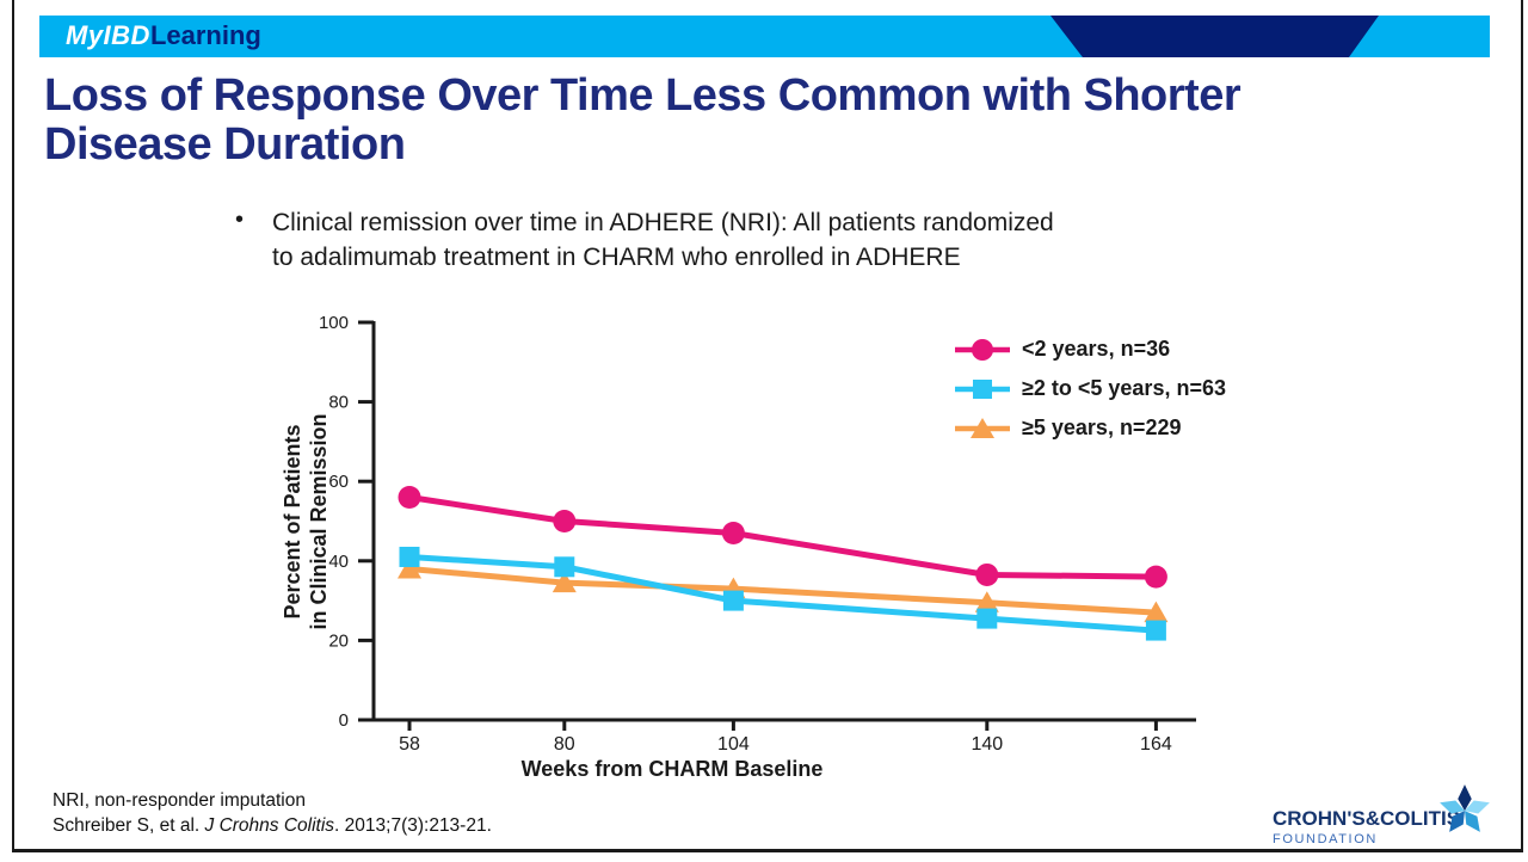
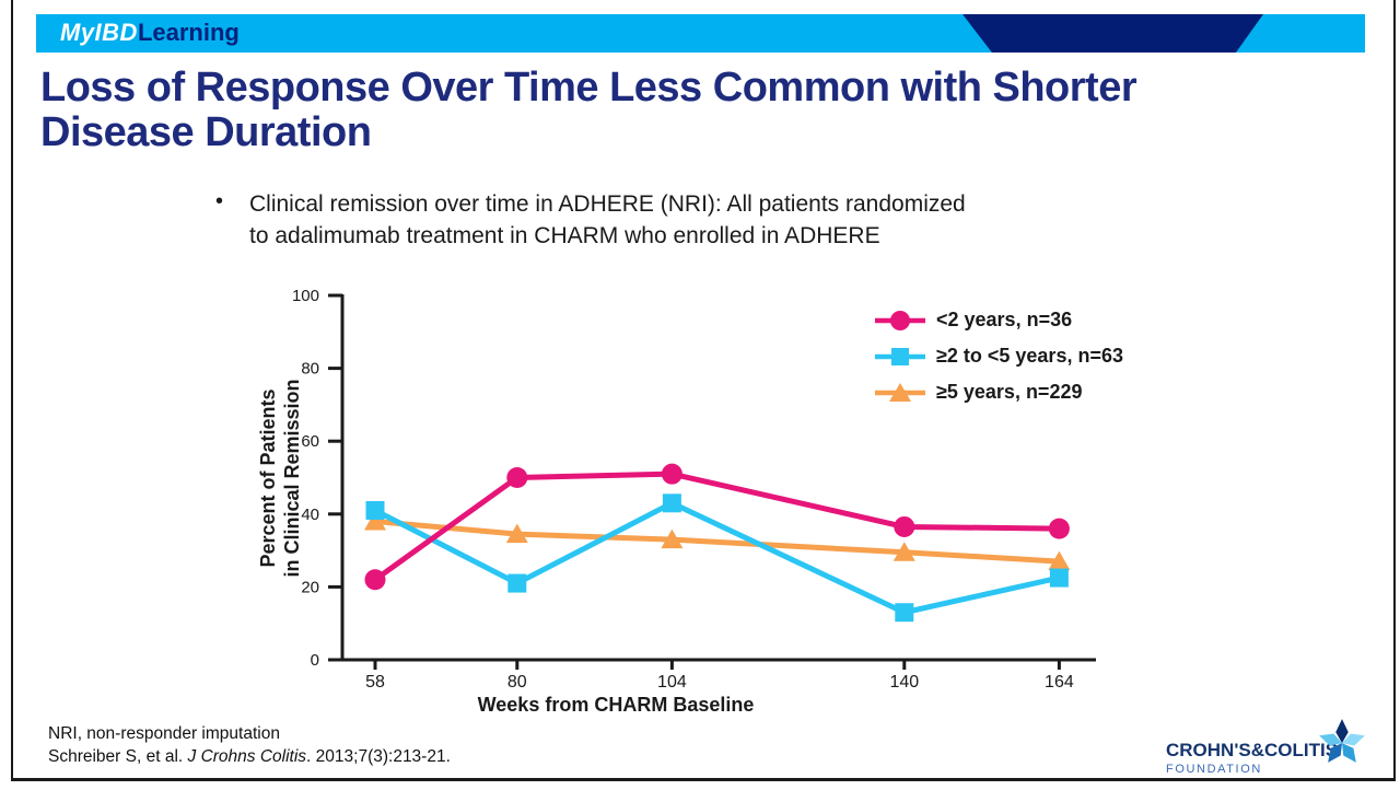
<2 years, n=36/58: 56 -> 22
≥2 to <5 years, n=63/80: 38 -> 21
<2 years, n=36/104: 47 -> 51
≥2 to <5 years, n=63/104: 30 -> 43
≥2 to <5 years, n=63/140: 26 -> 13
